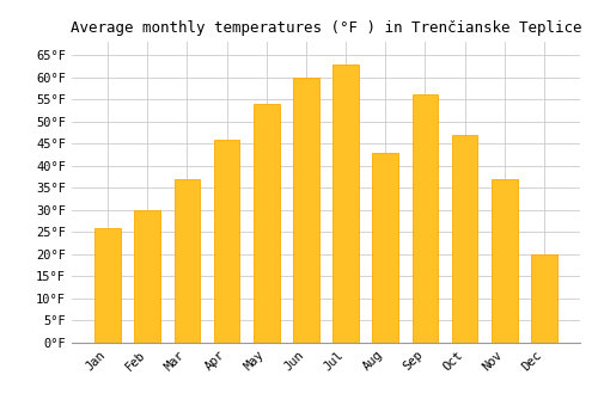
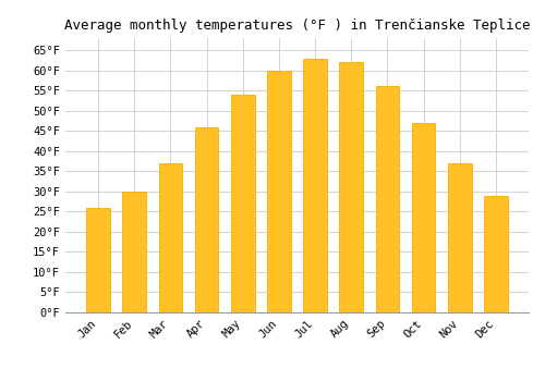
Aug: 43°F -> 62°F
Dec: 20°F -> 29°F
